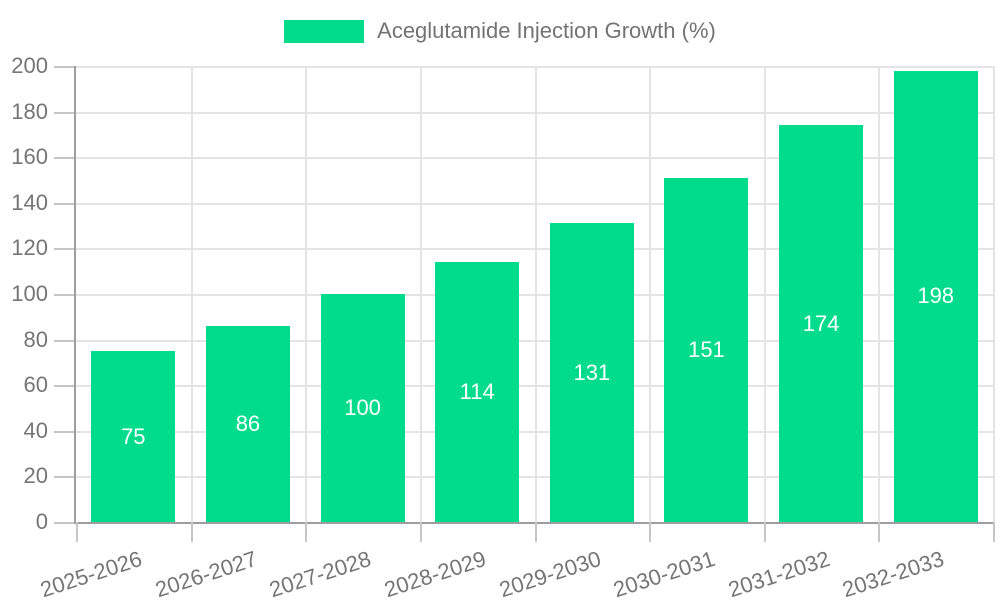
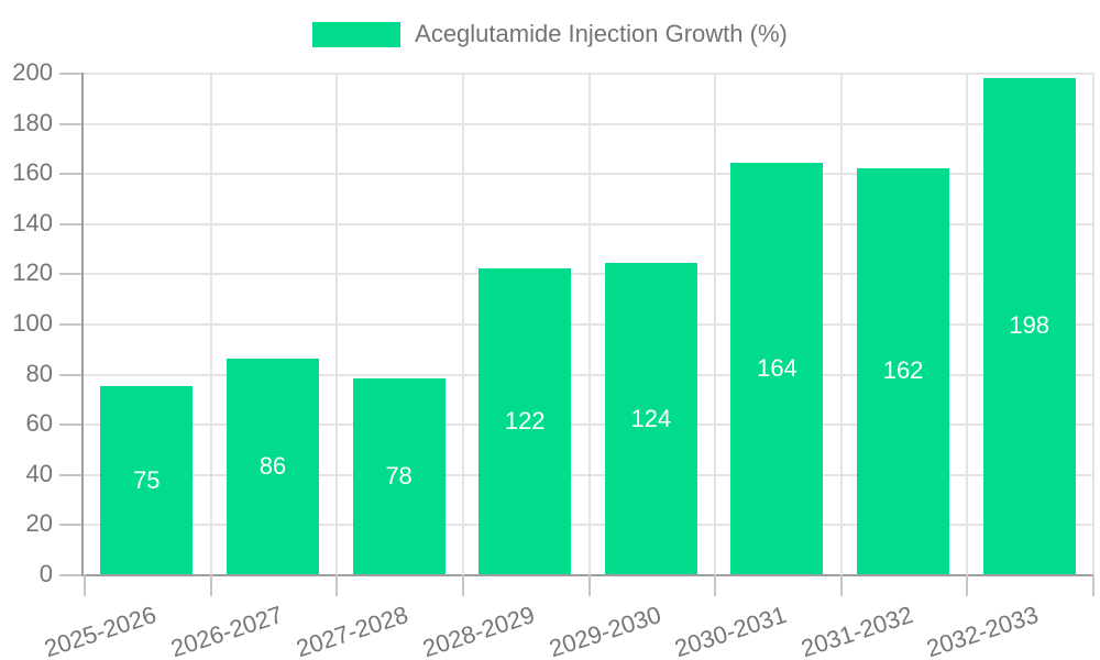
2027-2028: 100 -> 78
2028-2029: 114 -> 122
2029-2030: 131 -> 124
2030-2031: 151 -> 164
2031-2032: 174 -> 162
